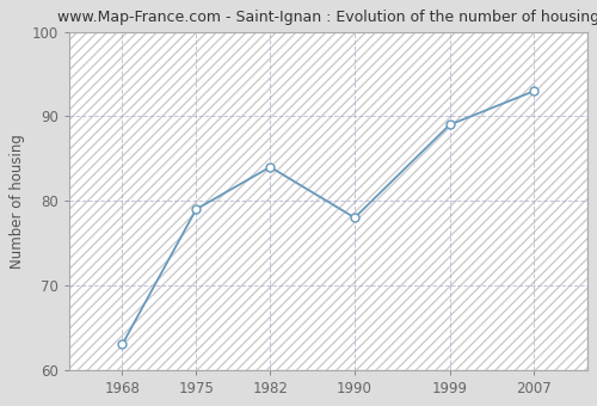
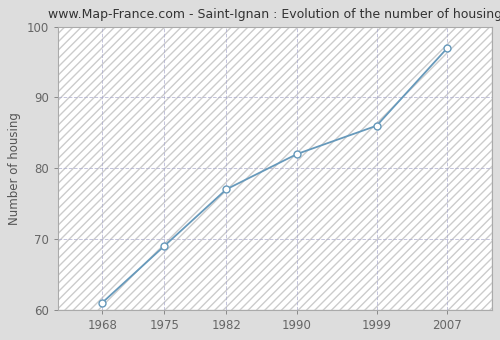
1968: 63 -> 61
1975: 79 -> 69
1982: 84 -> 77
1990: 78 -> 82
1999: 89 -> 86
2007: 93 -> 97
